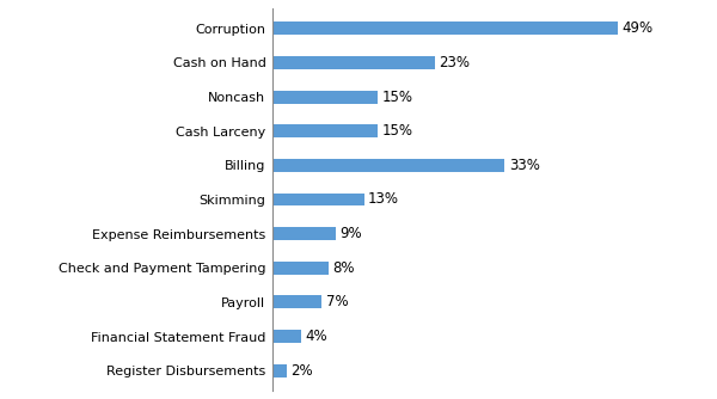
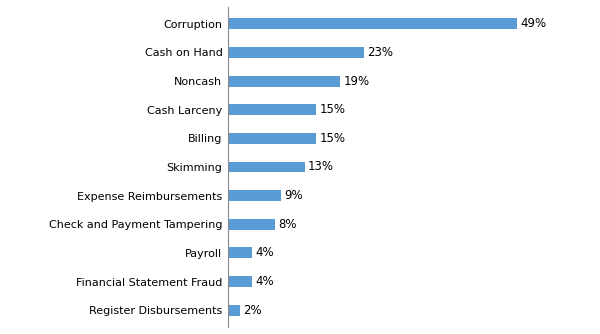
Noncash: 15% -> 19%
Billing: 33% -> 15%
Payroll: 7% -> 4%
